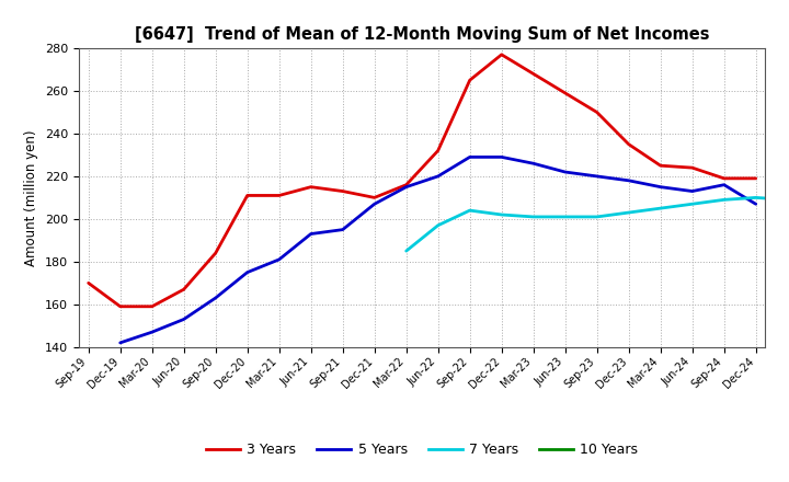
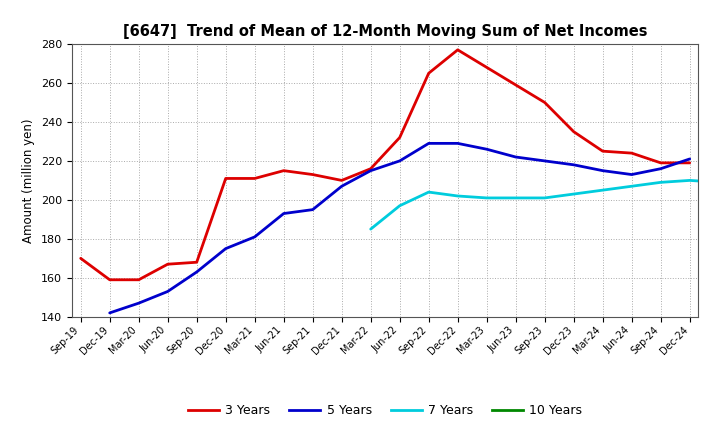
3 Years/Sep-20: 184 -> 168
5 Years/Dec-24: 207 -> 221
